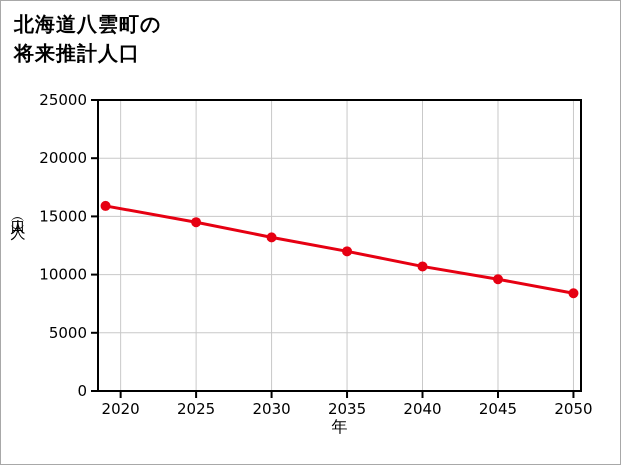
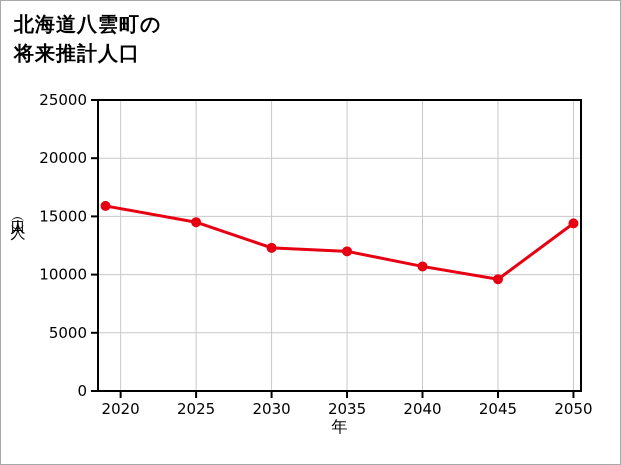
2030: 13200 -> 12300
2050: 8400 -> 14400
